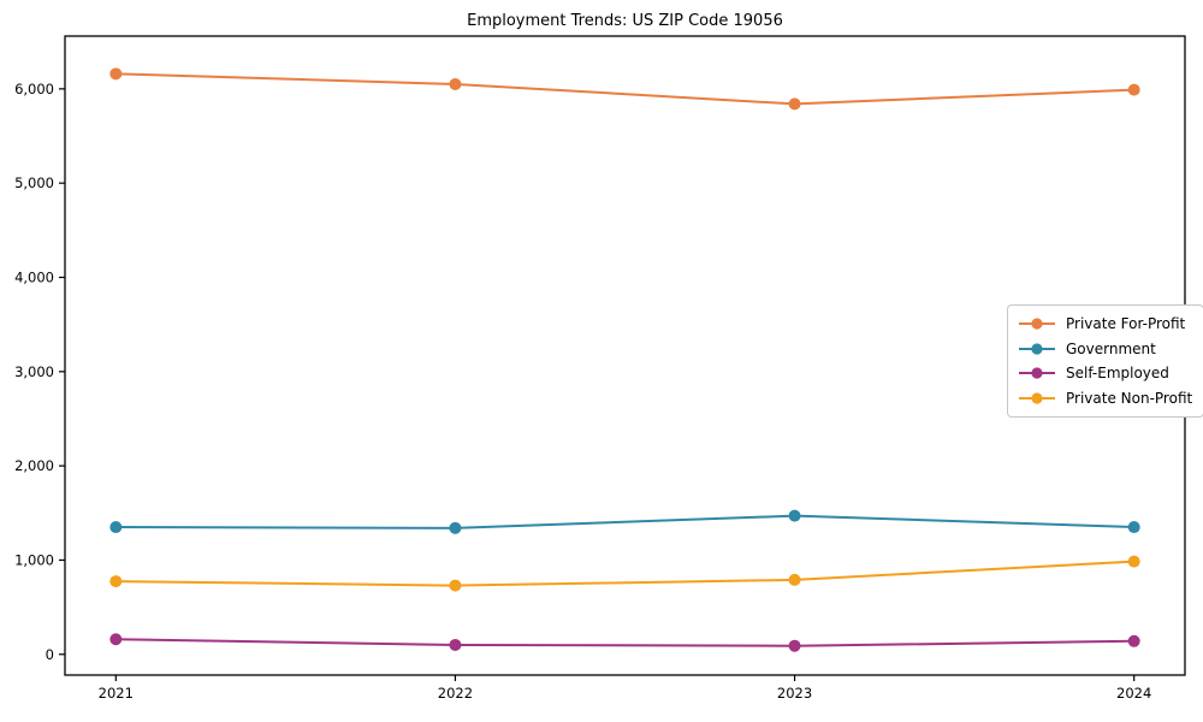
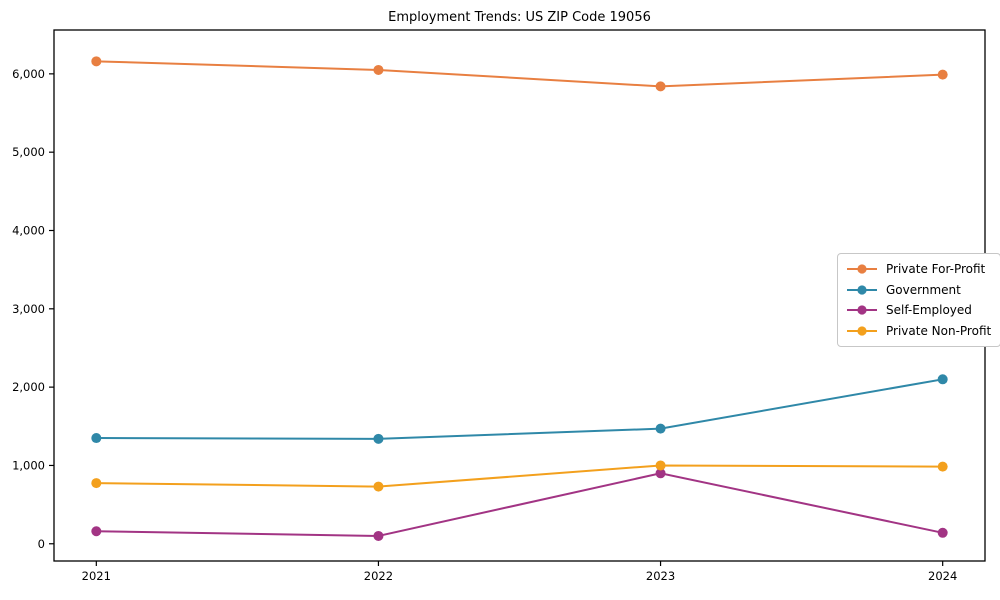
Self-Employed/2023: 100 -> 900
Private Non-Profit/2023: 800 -> 1000
Government/2024: 1400 -> 2100
